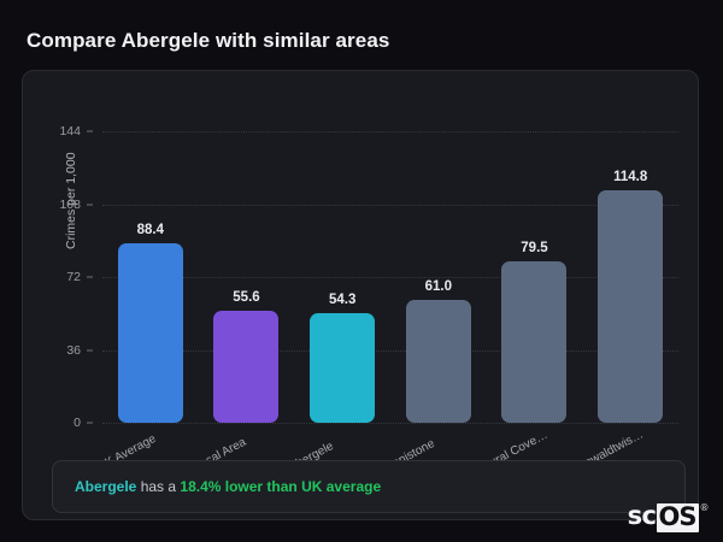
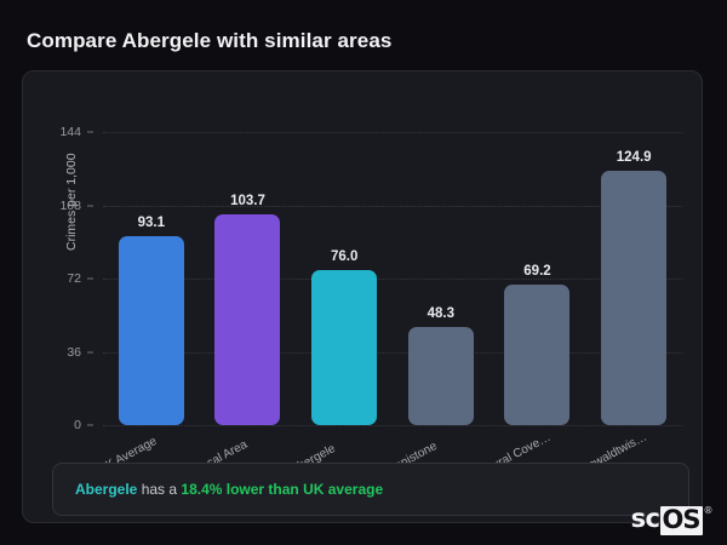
UK Average: 88.4 -> 93.1
Local Area: 55.6 -> 103.7
Abergele: 54.3 -> 76.0
Penistone: 61.0 -> 48.3
Rural Cove…: 79.5 -> 69.2
Oswaldtwis…: 114.8 -> 124.9
